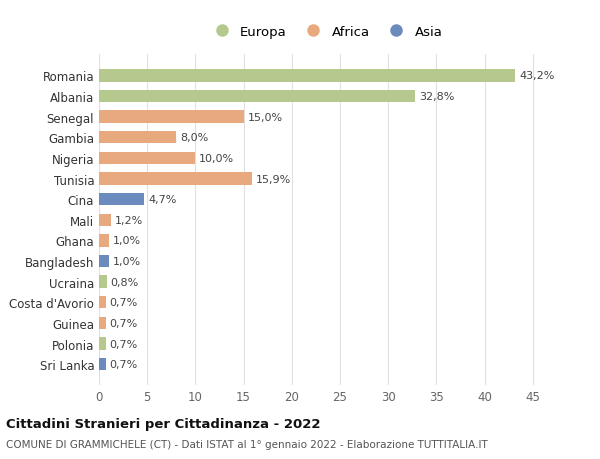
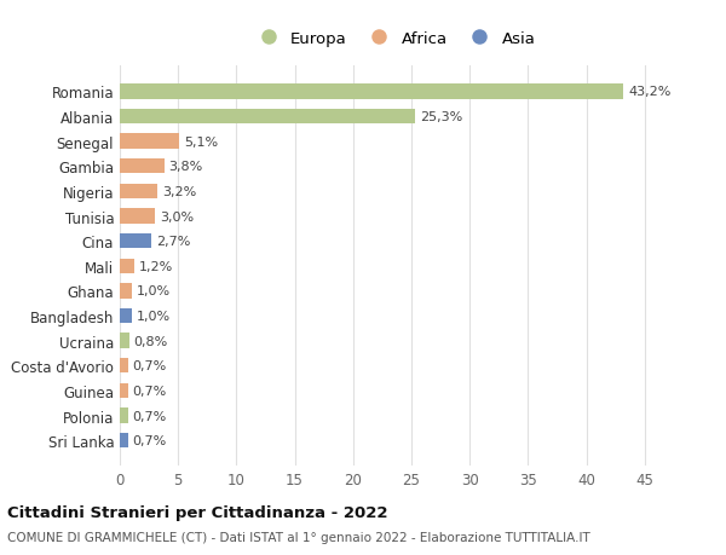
Albania: 32,8% -> 25,3%
Senegal: 15,0% -> 5,1%
Gambia: 8,0% -> 3,8%
Nigeria: 10,0% -> 3,2%
Tunisia: 15,9% -> 3,0%
Cina: 4,7% -> 2,7%
